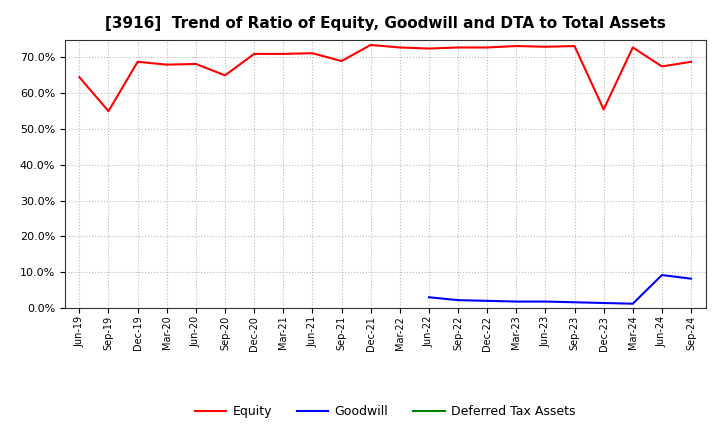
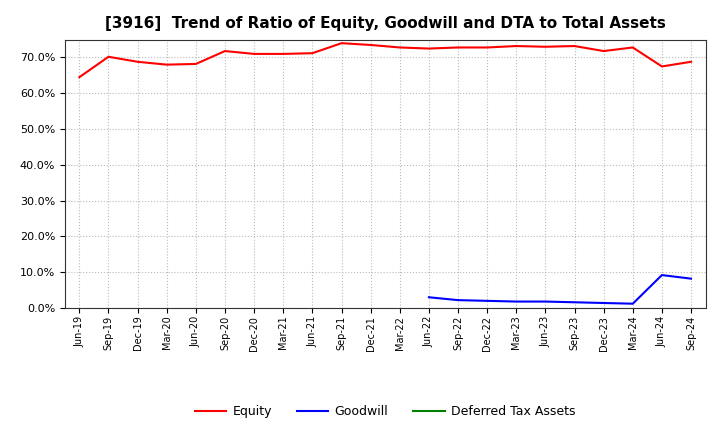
Equity/Sep-19: 55.0% -> 70.2%
Equity/Sep-20: 65.0% -> 71.8%
Equity/Sep-21: 69.0% -> 74.0%
Equity/Dec-23: 55.5% -> 71.8%
